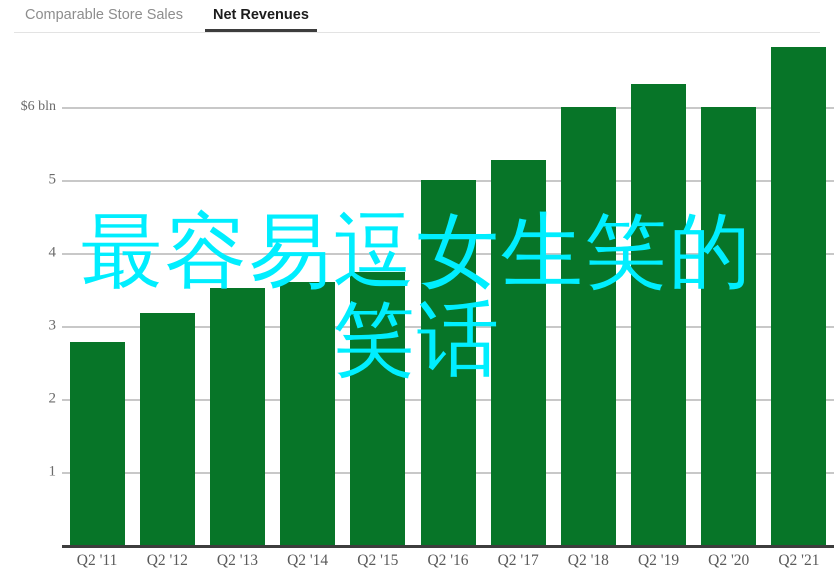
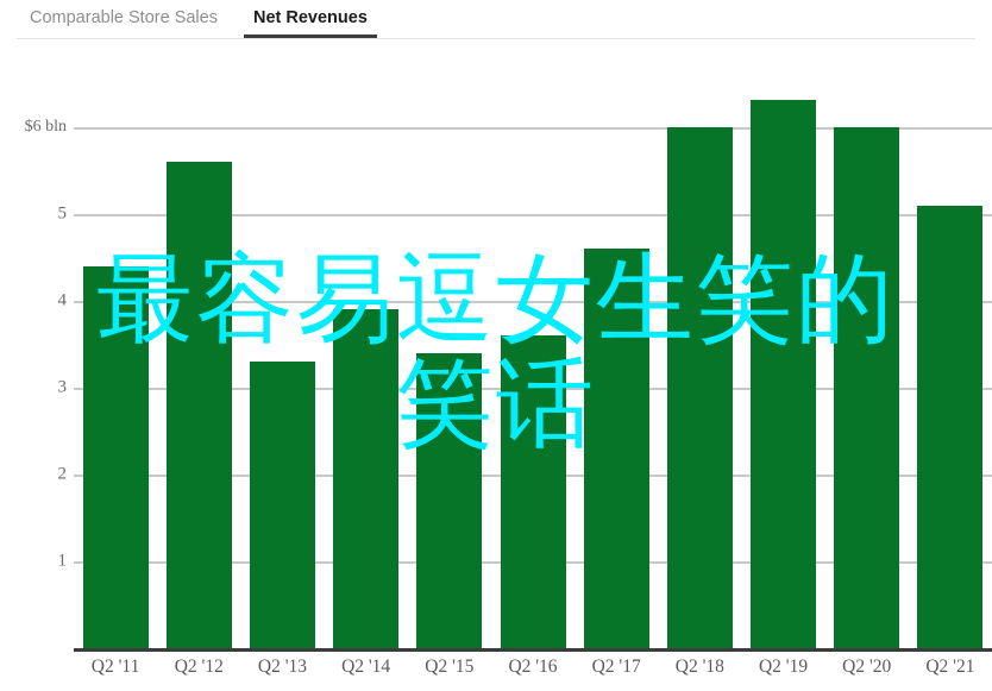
Q2 '11: 2.8 -> 4.4
Q2 '12: 3.2 -> 5.6
Q2 '13: 3.5 -> 3.3
Q2 '14: 3.6 -> 3.9
Q2 '15: 3.7 -> 3.4
Q2 '16: 5.0 -> 3.6
Q2 '17: 5.3 -> 4.6
Q2 '21: 6.8 -> 5.1
